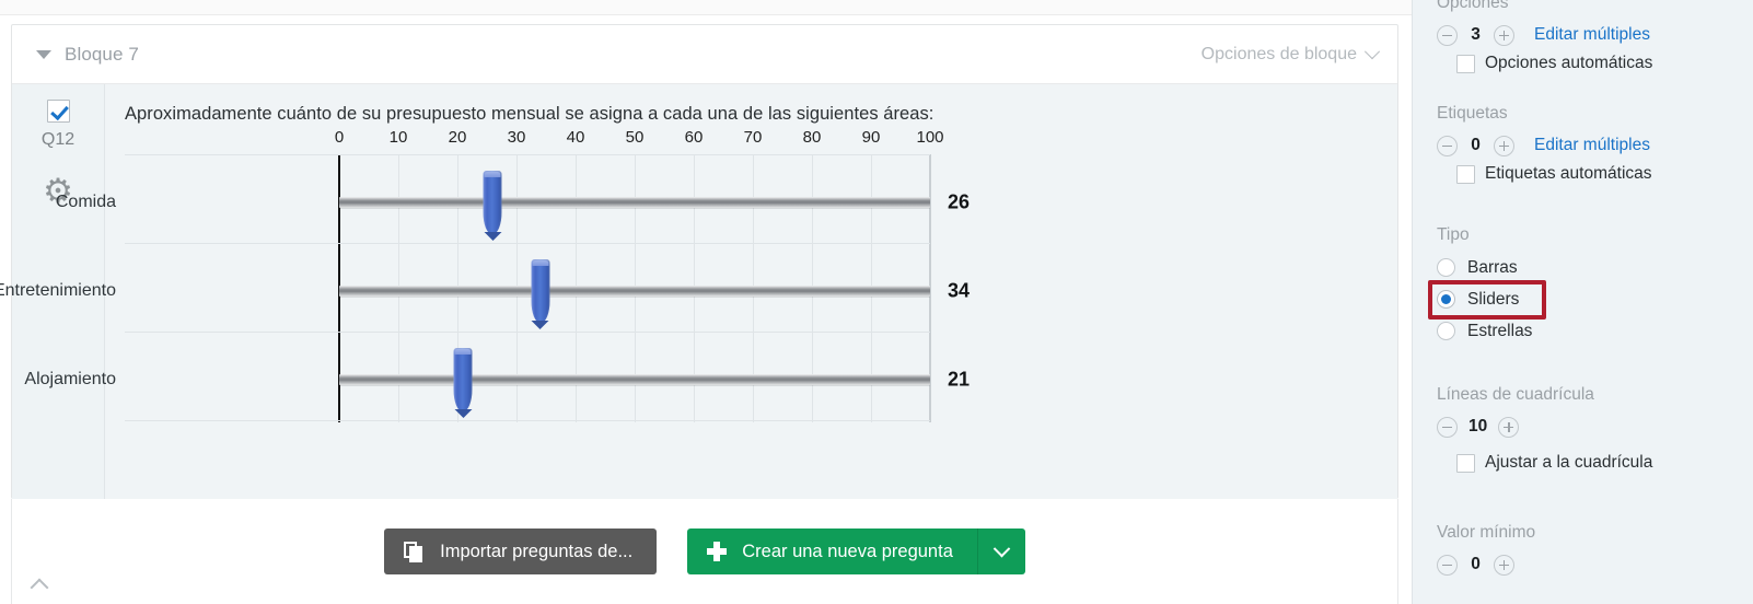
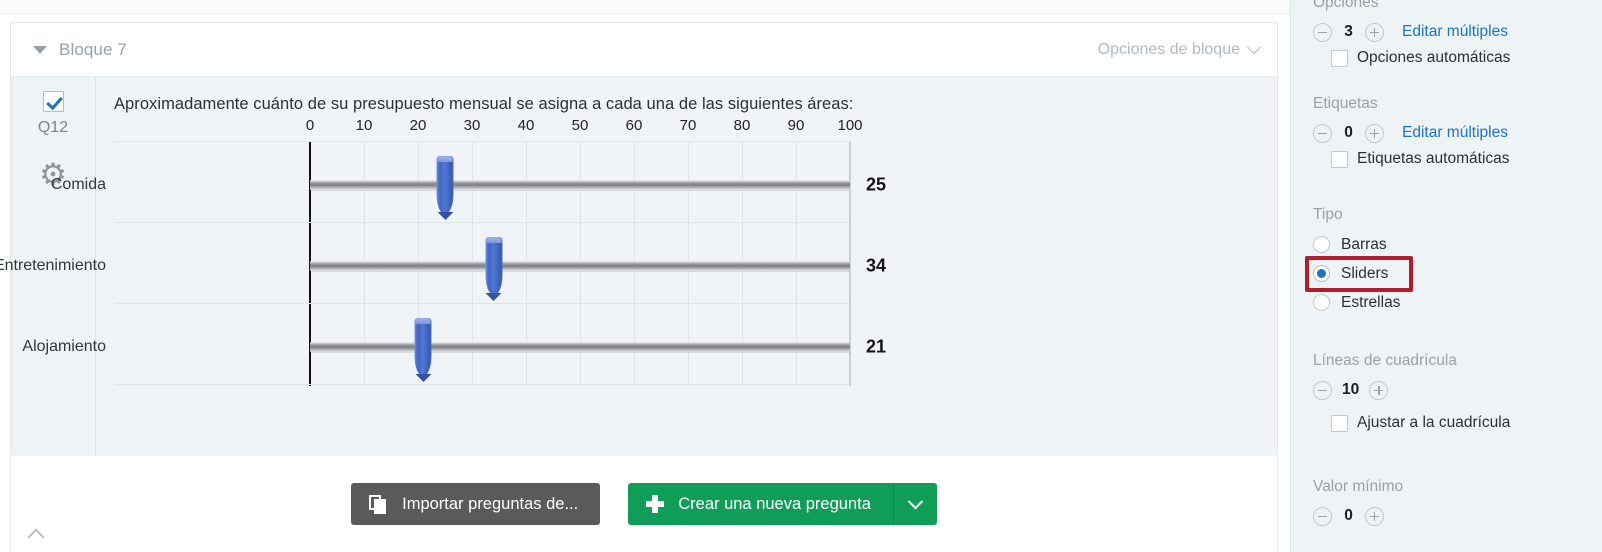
Comida: 26 -> 25
